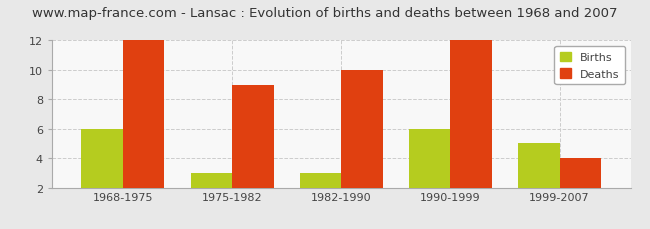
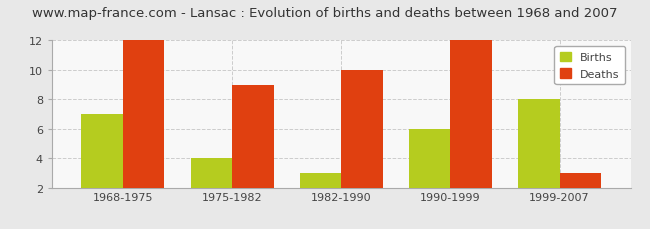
Births/1968-1975: 6 -> 7
Births/1975-1982: 3 -> 4
Births/1999-2007: 5 -> 8
Deaths/1999-2007: 4 -> 3
